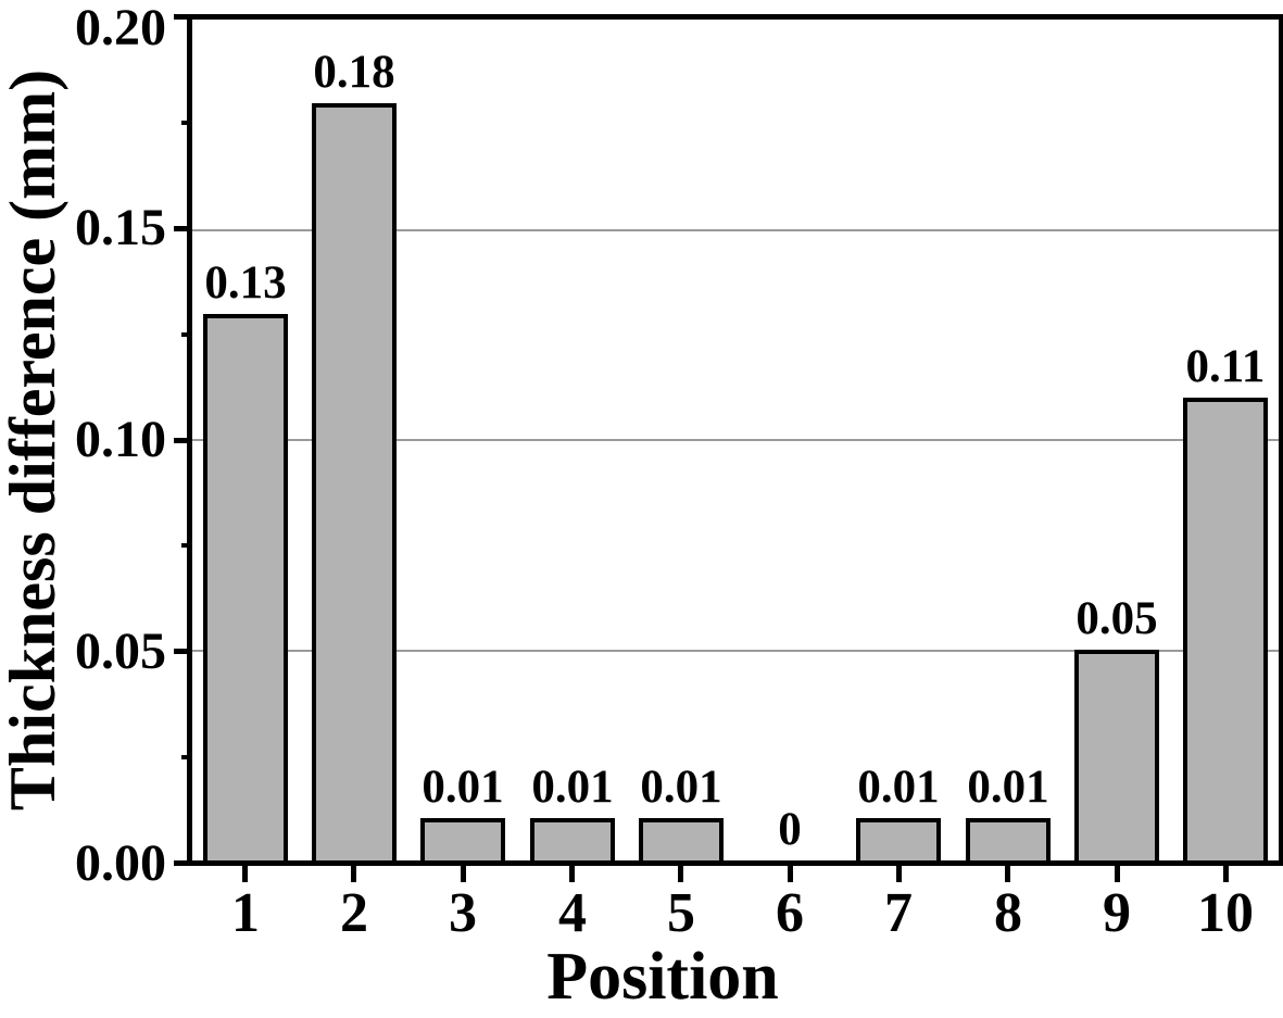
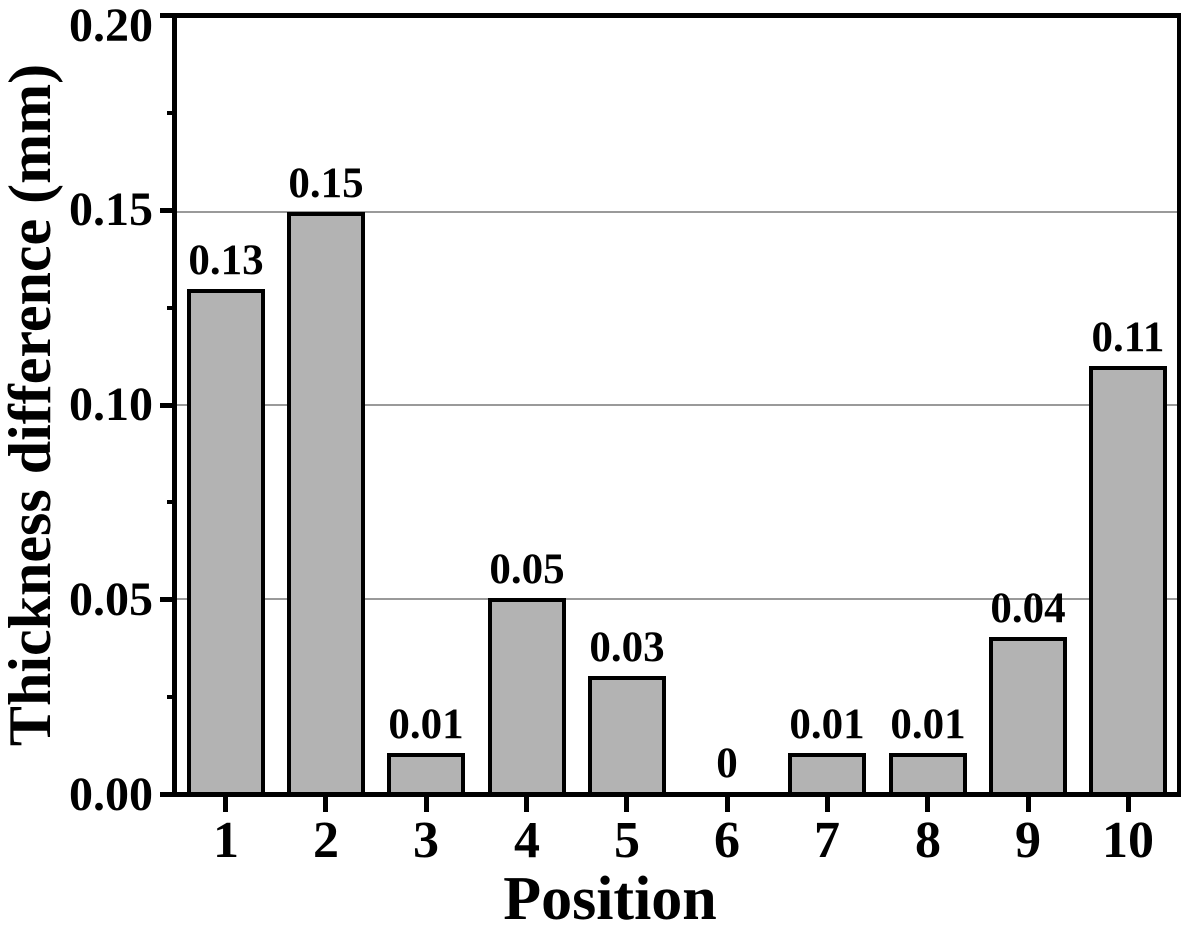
2: 0.18 -> 0.15
4: 0.01 -> 0.05
5: 0.01 -> 0.03
9: 0.05 -> 0.04
